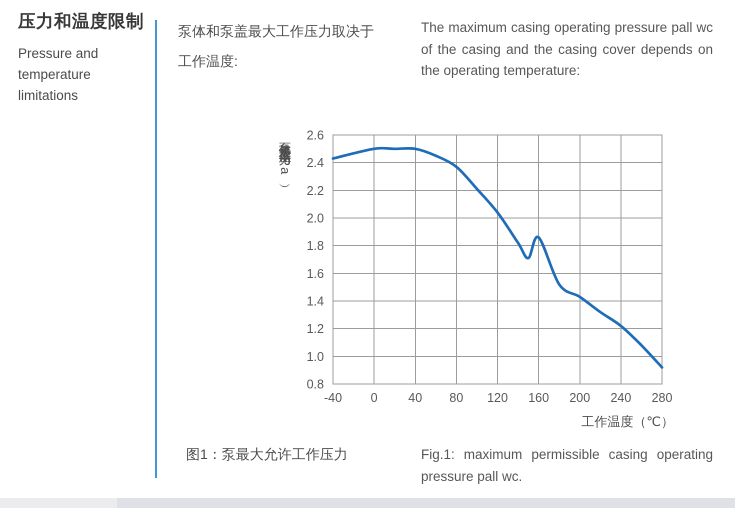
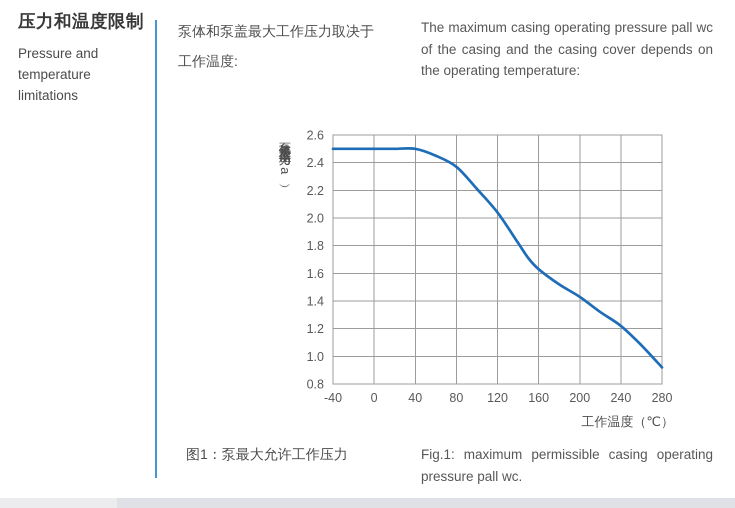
-40: 2.43 -> 2.50
160: 1.86 -> 1.63
